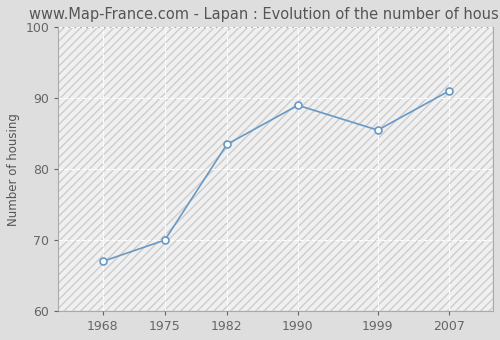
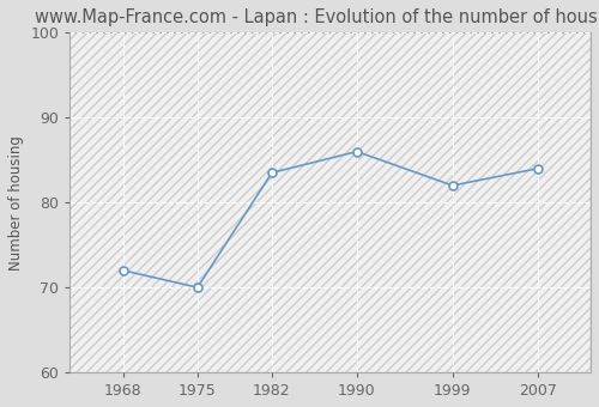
1968: 67.0 -> 72.0
1990: 89.0 -> 86.0
1999: 85.5 -> 82.0
2007: 91.0 -> 84.0
